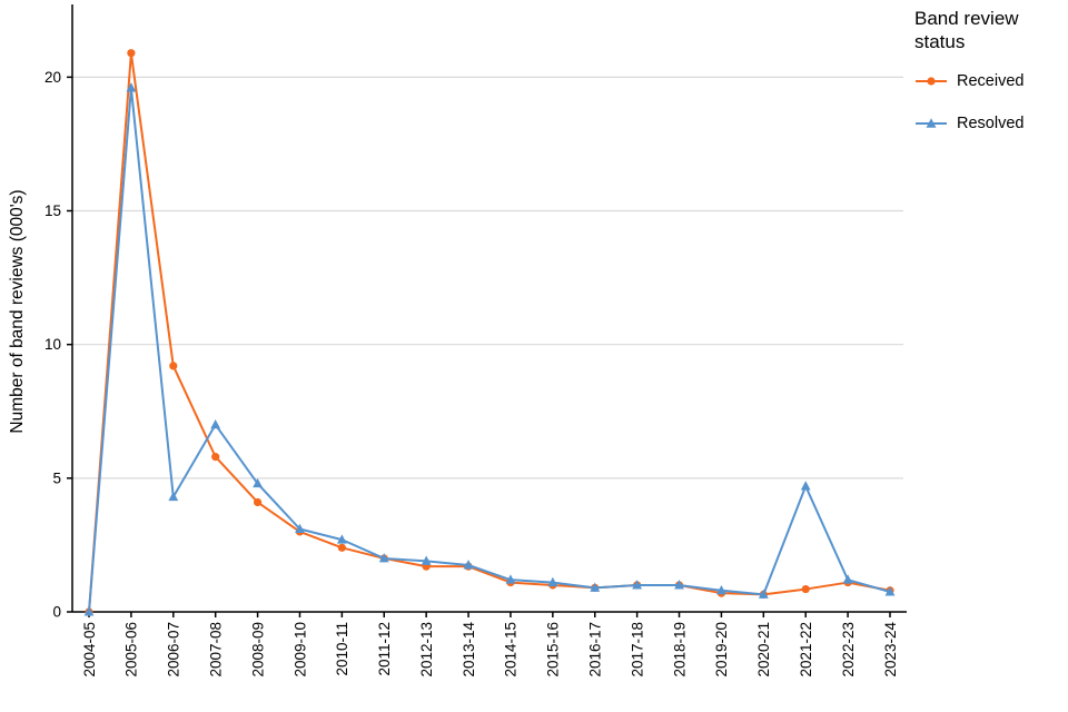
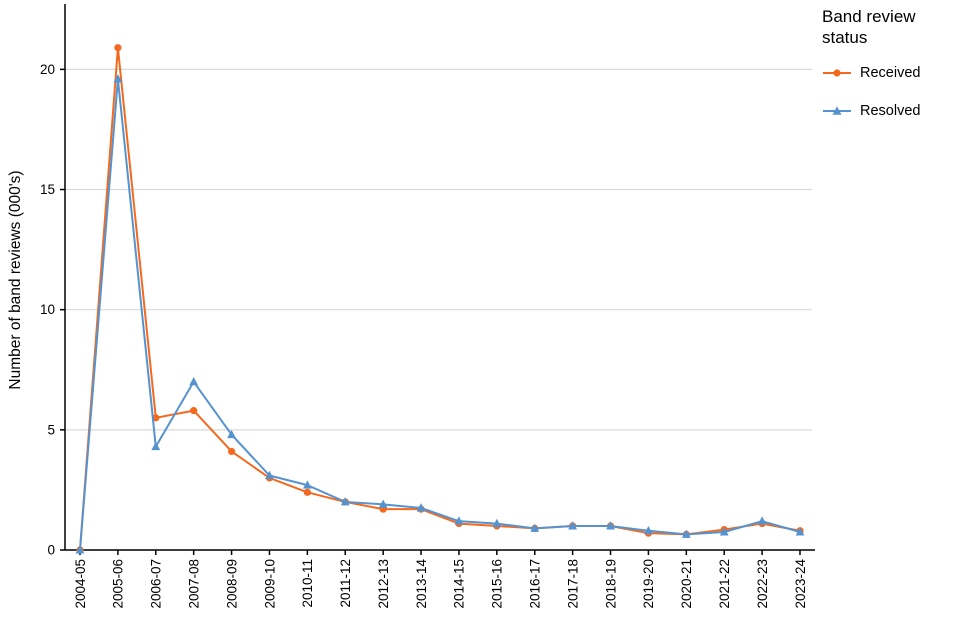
Received/2006-07: 9.2 -> 5.5
Resolved/2021-22: 4.7 -> 0.8
